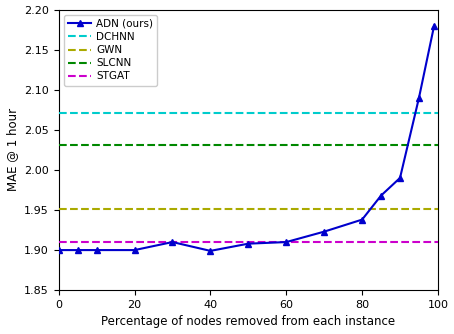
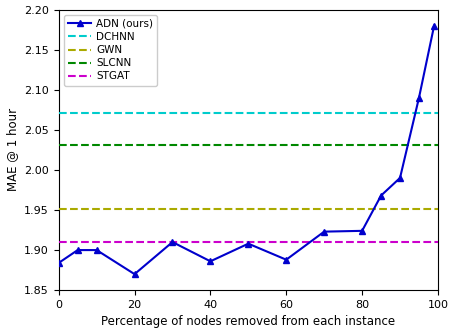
0: 1.900 -> 1.884
20: 1.900 -> 1.870
40: 1.899 -> 1.886
60: 1.910 -> 1.888
80: 1.938 -> 1.924
